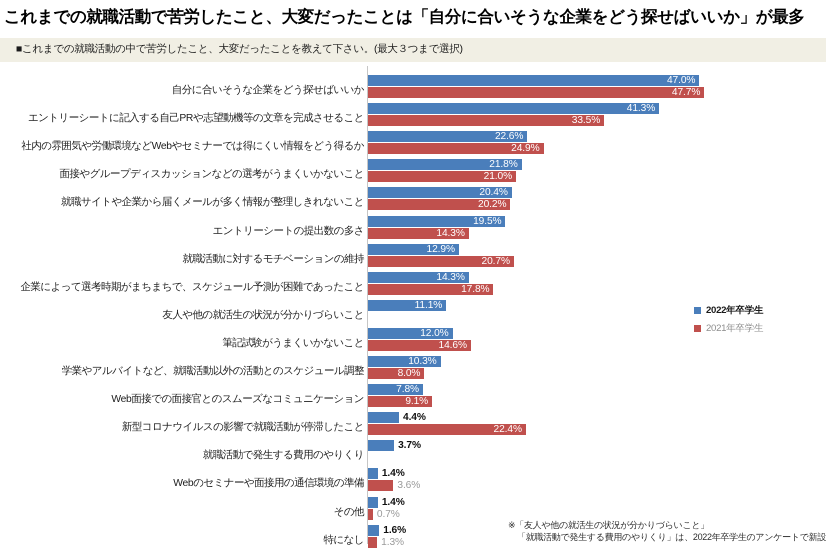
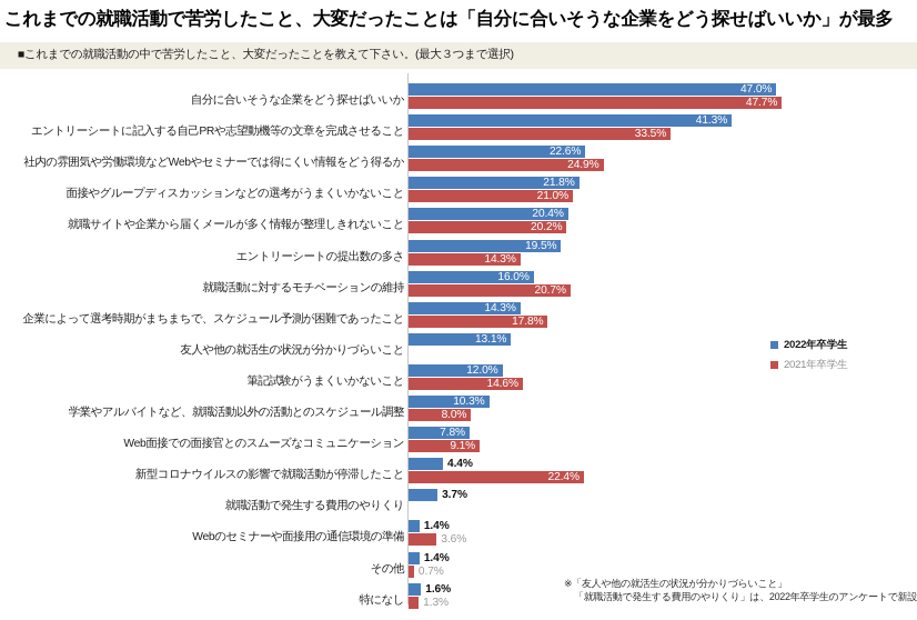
2022年卒学生/就職活動に対するモチベーションの維持: 12.9% -> 16.0%
2022年卒学生/友人や他の就活生の状況が分かりづらいこと: 11.1% -> 13.1%
